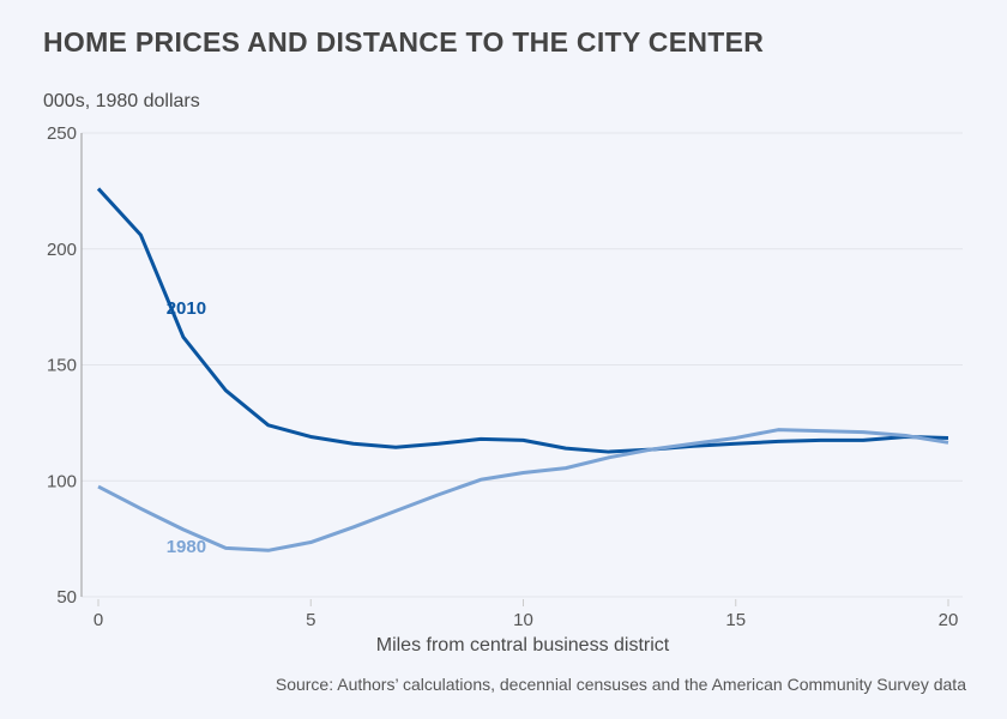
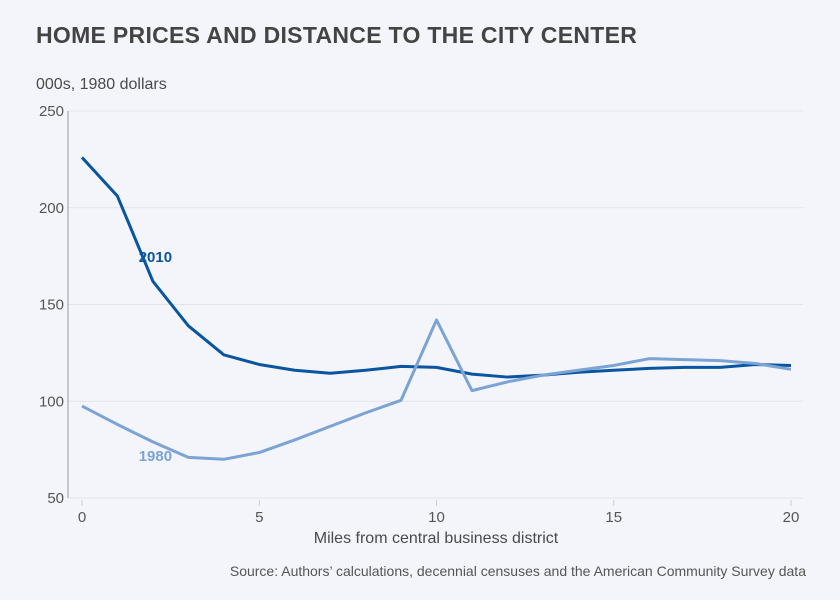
1980/10: 104 -> 142
